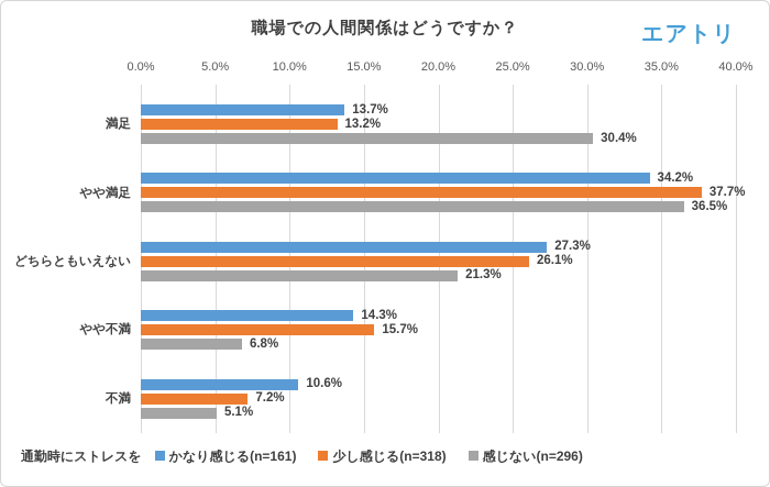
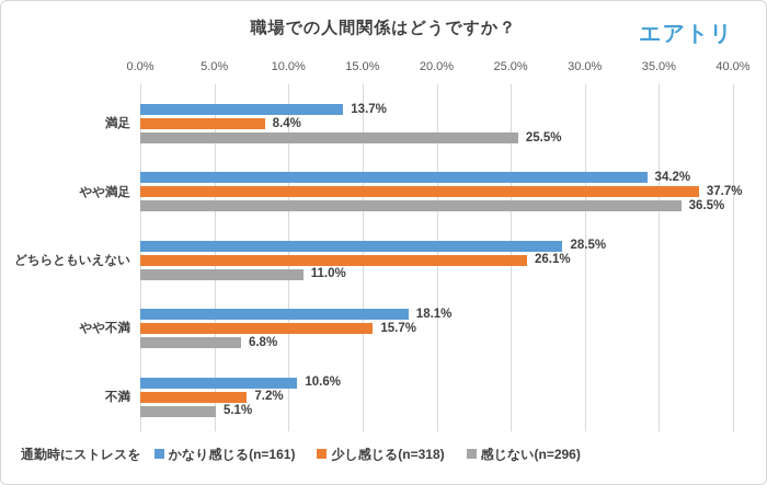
少し感じる(n=318)/満足: 13.2% -> 8.4%
感じない(n=296)/満足: 30.4% -> 25.5%
かなり感じる(n=161)/どちらともいえない: 27.3% -> 28.5%
感じない(n=296)/どちらともいえない: 21.3% -> 11.0%
かなり感じる(n=161)/やや不満: 14.3% -> 18.1%
